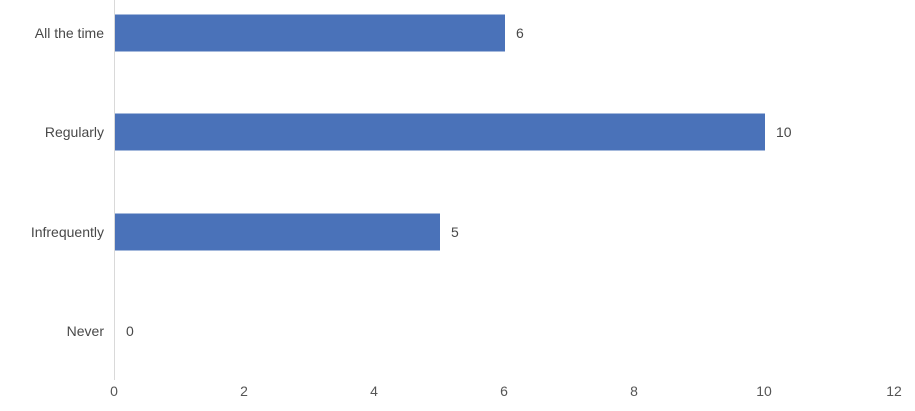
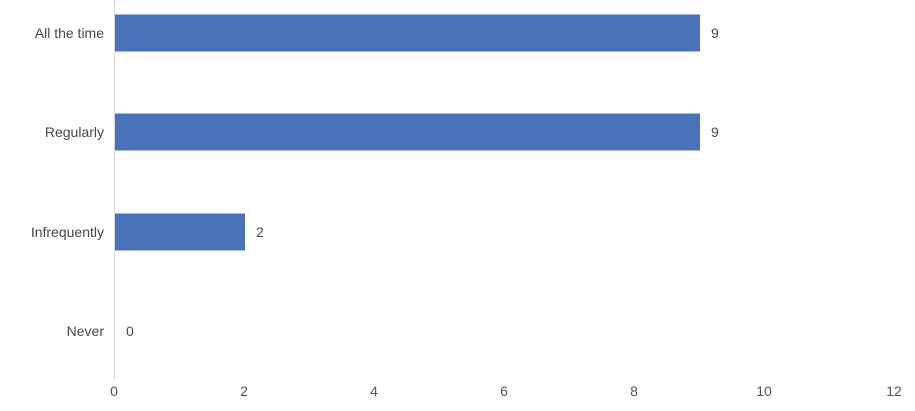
All the time: 6 -> 9
Regularly: 10 -> 9
Infrequently: 5 -> 2
